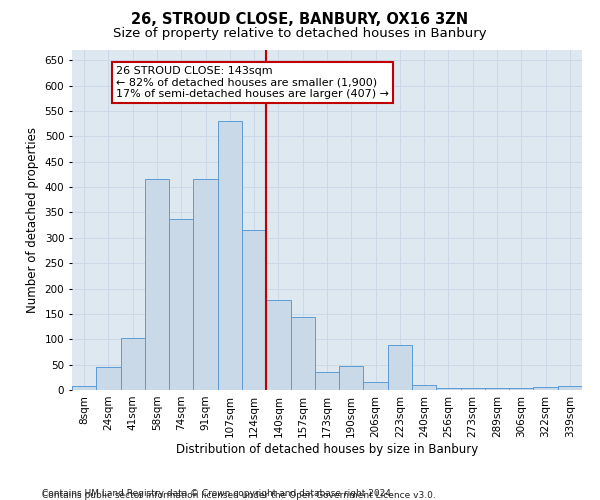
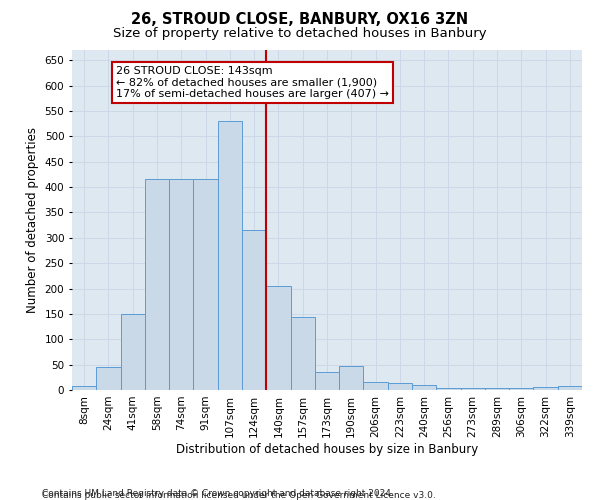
41sqm: 102 -> 150
74sqm: 336 -> 415
140sqm: 178 -> 205
223sqm: 88 -> 14
